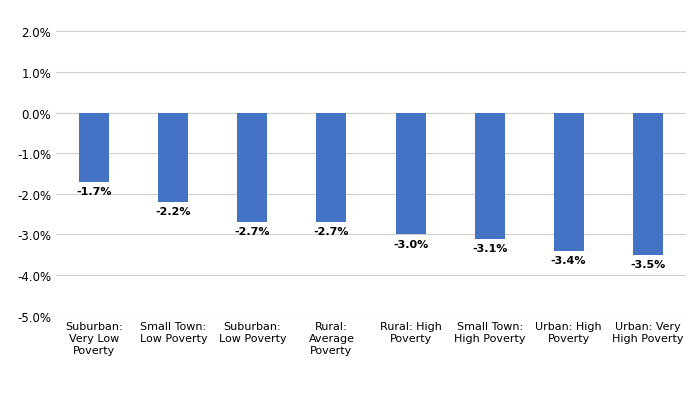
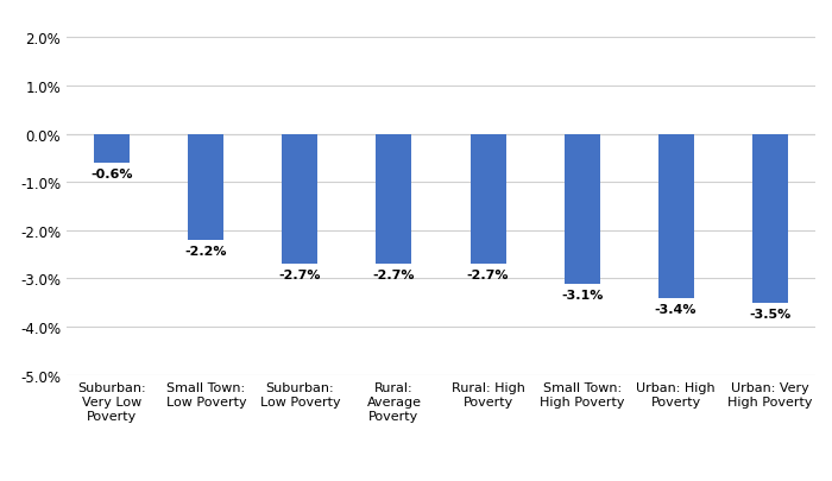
Suburban: Very Low Poverty: -1.7% -> -0.6%
Rural: High Poverty: -3.0% -> -2.7%
